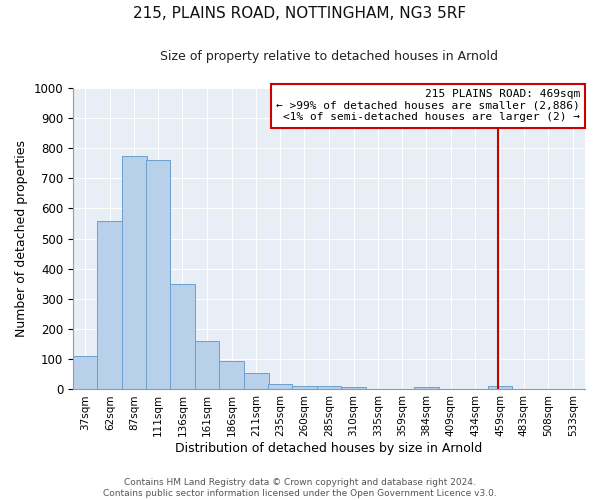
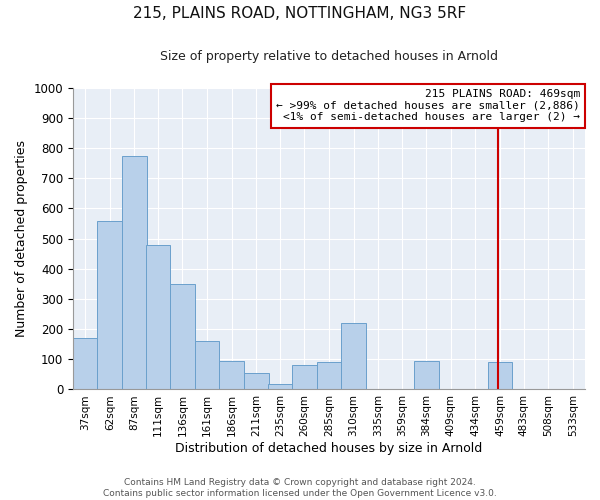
37sqm: 110 -> 170
111sqm: 760 -> 480
260sqm: 12 -> 80
285sqm: 10 -> 90
310sqm: 8 -> 220
384sqm: 8 -> 95
459sqm: 10 -> 90
